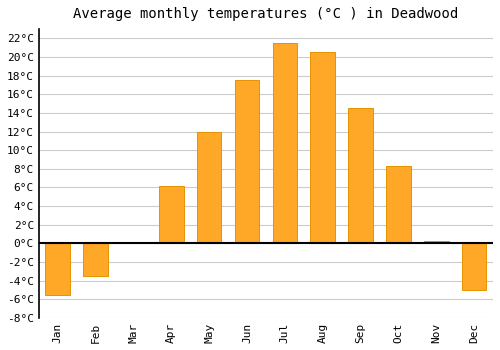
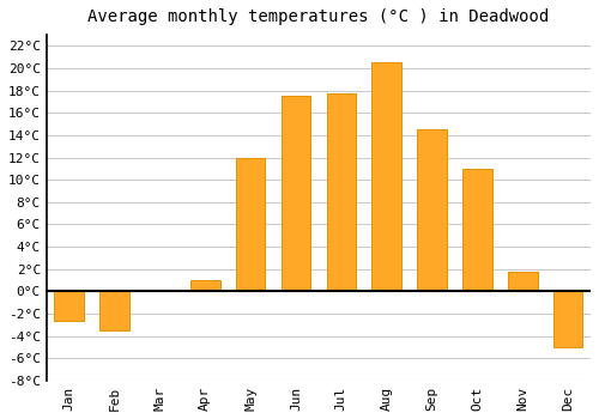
Jan: -5.5°C -> -2.6°C
Apr: 6.2°C -> 1.0°C
Jul: 21.5°C -> 17.8°C
Oct: 8.3°C -> 11.0°C
Nov: 0.3°C -> 1.8°C
